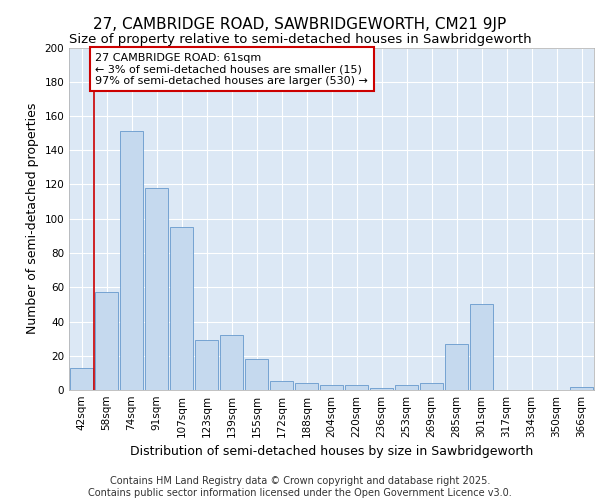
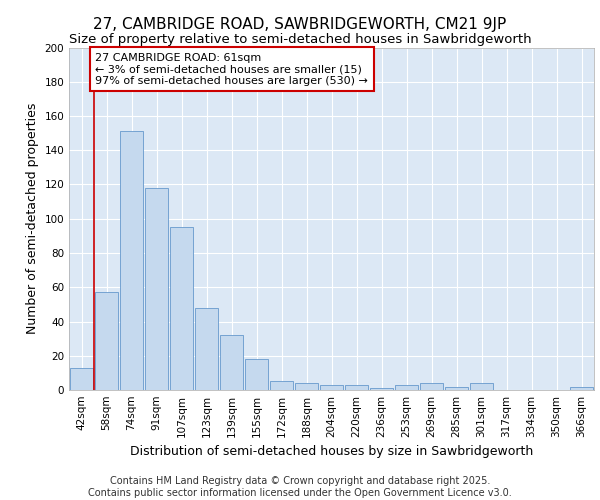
123sqm: 29 -> 48
285sqm: 27 -> 2
301sqm: 50 -> 4
